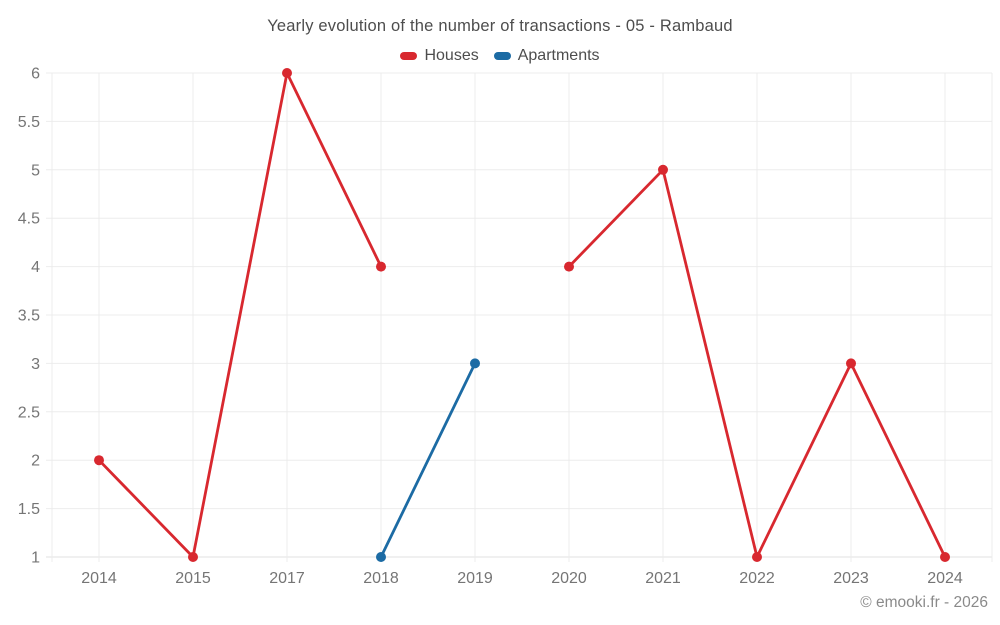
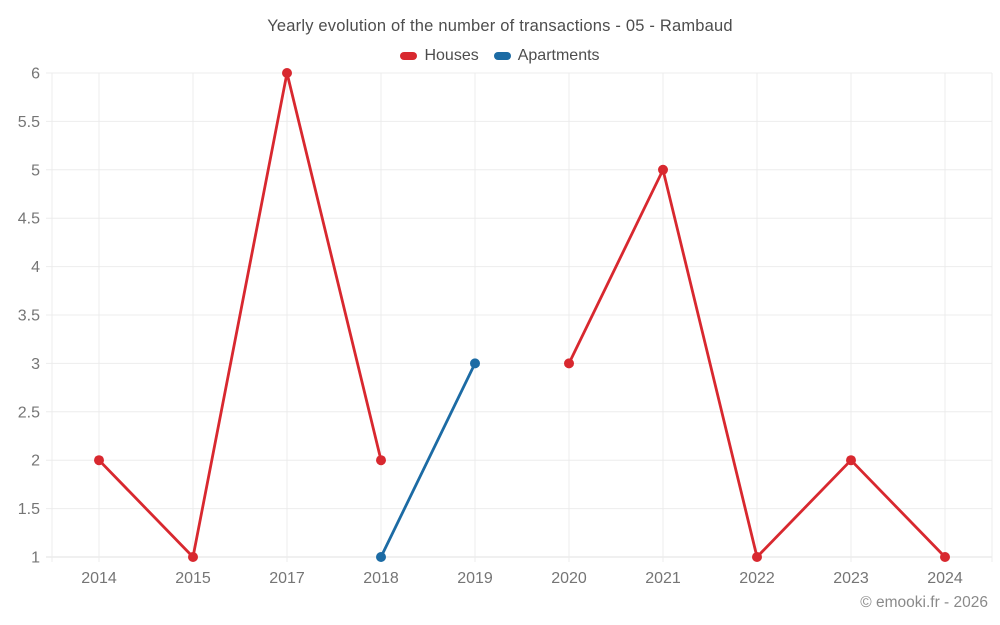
Houses/2018: 4 -> 2
Houses/2020: 4 -> 3
Houses/2023: 3 -> 2
